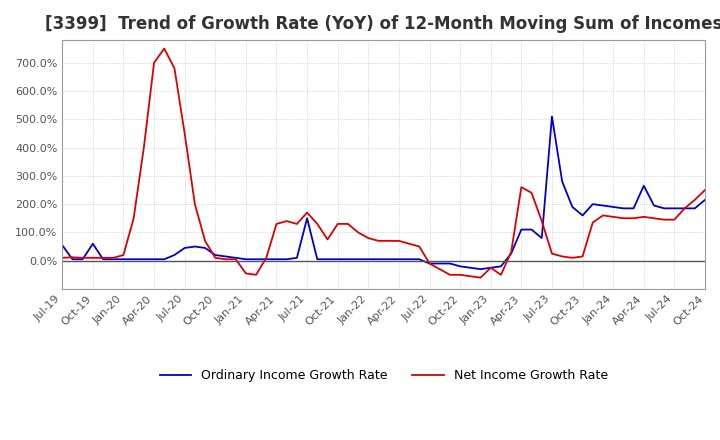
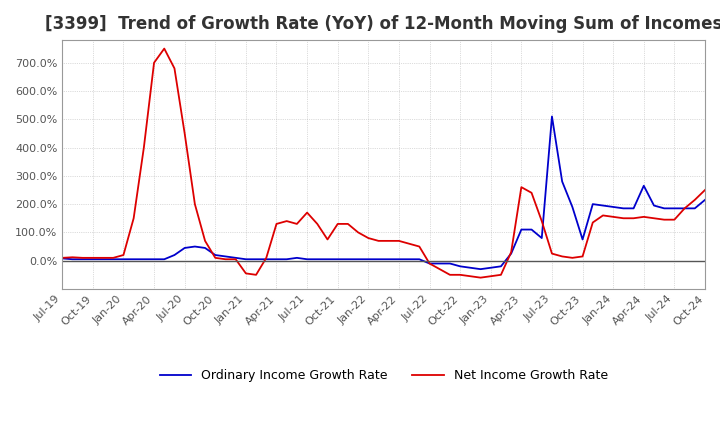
Ordinary Income Growth Rate/Jul-19: 55% -> 8%
Ordinary Income Growth Rate/Oct-19: 60% -> 5%
Ordinary Income Growth Rate/Jul-21: 150% -> 5%
Net Income Growth Rate/Jan-23: -25% -> -55%
Ordinary Income Growth Rate/Oct-23: 160% -> 75%
